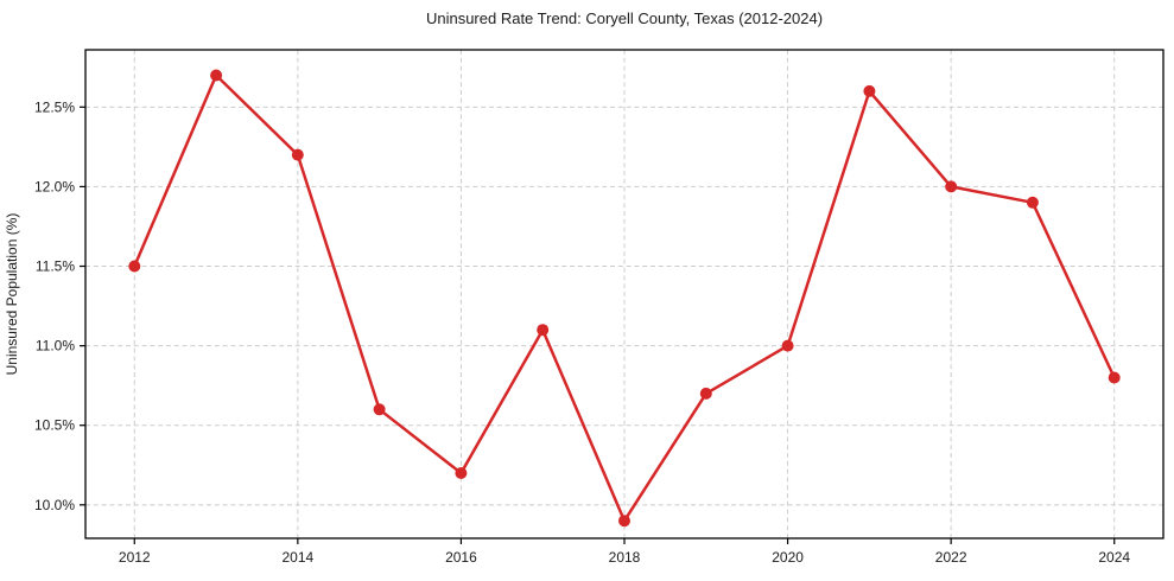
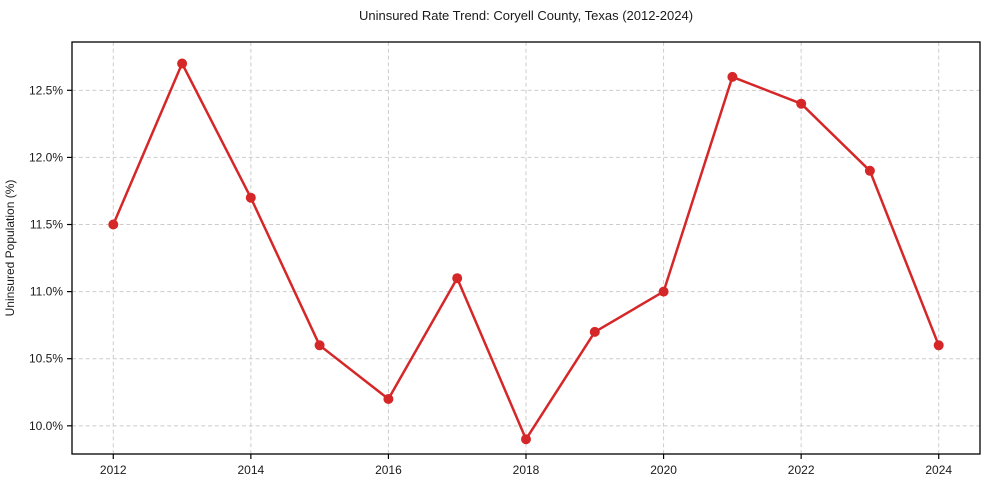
2014: 12.2% -> 11.7%
2022: 12.0% -> 12.4%
2024: 10.8% -> 10.6%
